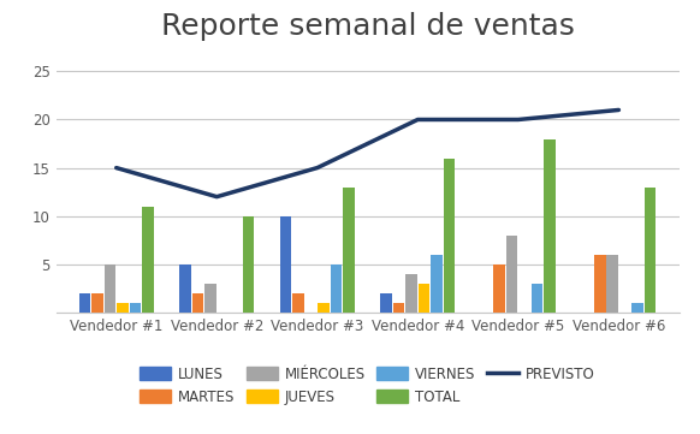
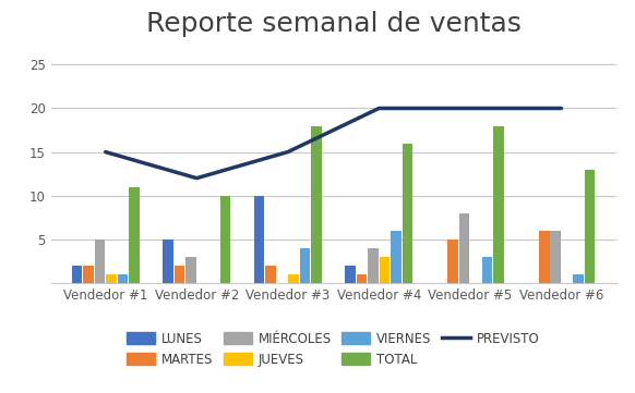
VIERNES/Vendedor #3: 5 -> 4
TOTAL/Vendedor #3: 13 -> 18
PREVISTO/Vendedor #6: 21 -> 20
